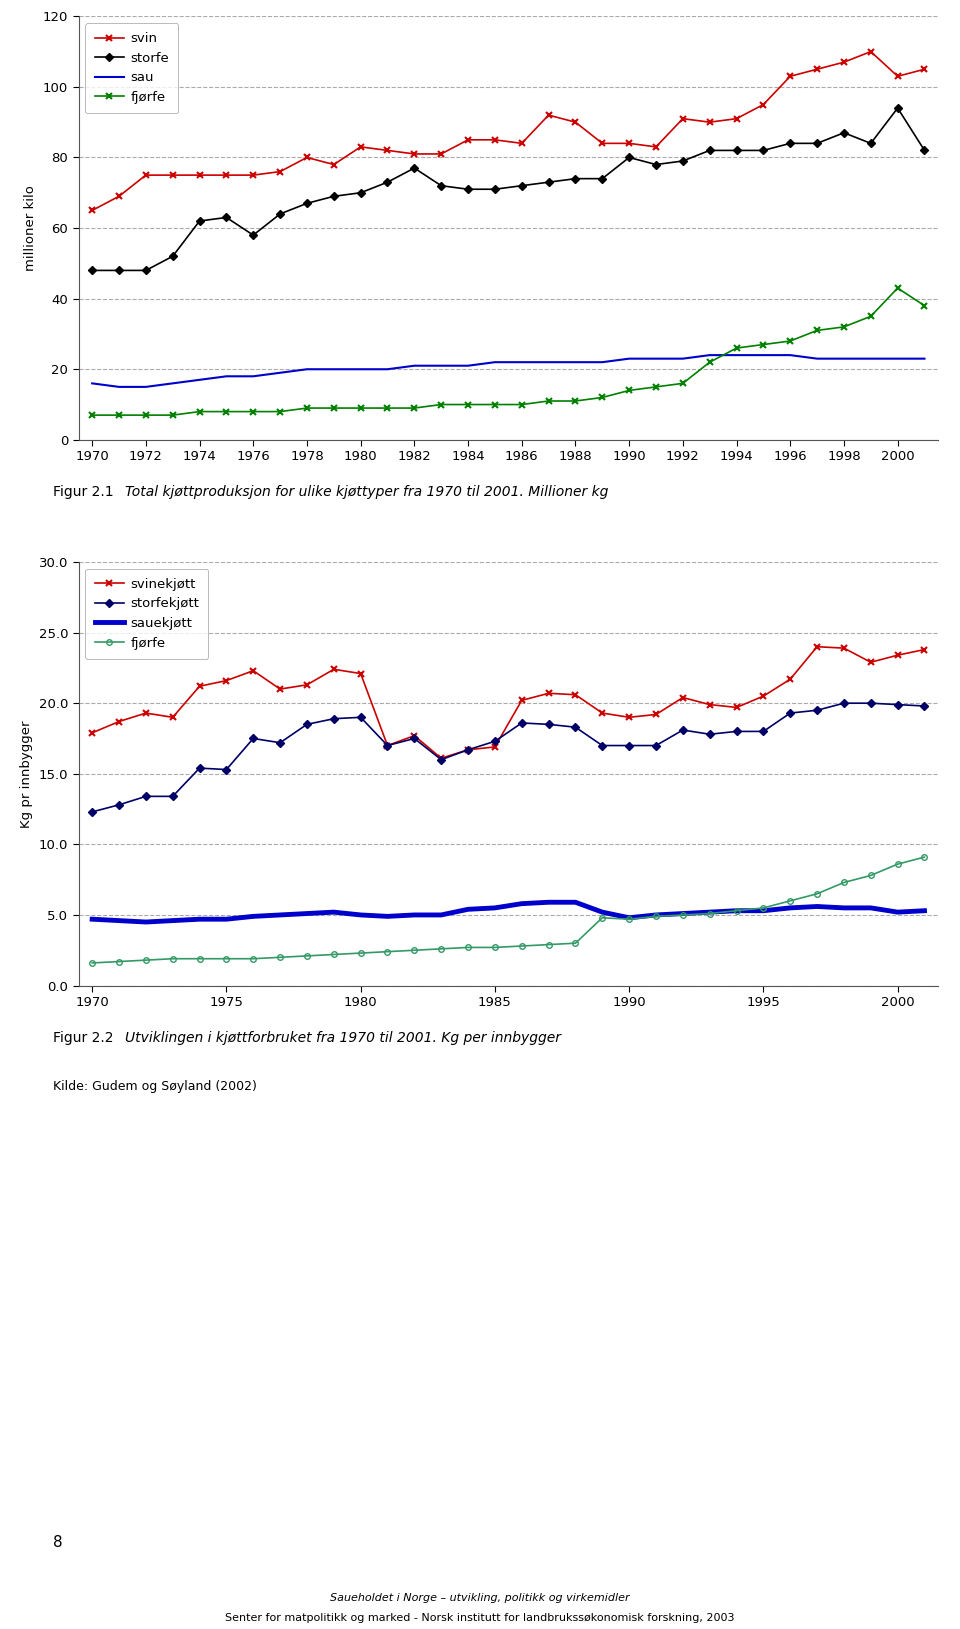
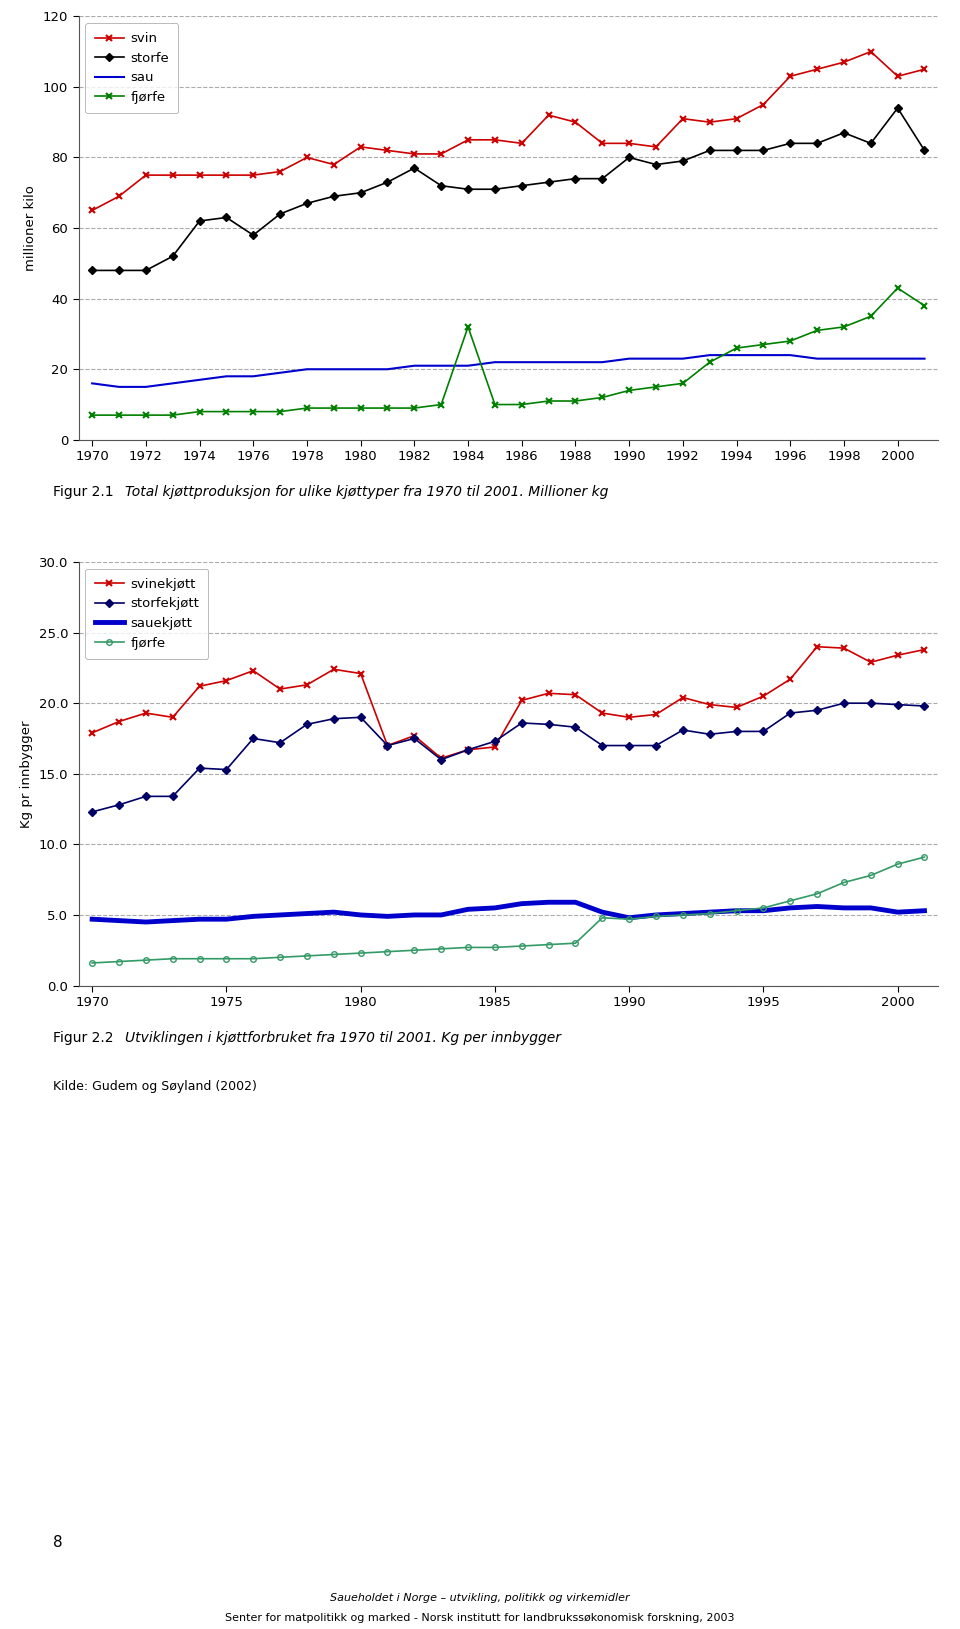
fjørfe/1984: 10 -> 32
